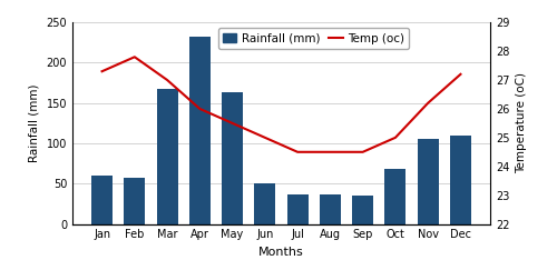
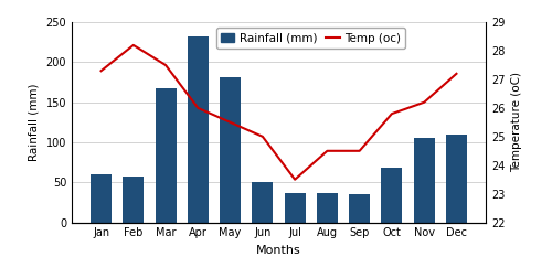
Temp (oc)/Feb: 27.8 -> 28.2
Temp (oc)/Mar: 27.0 -> 27.5
Rainfall (mm)/May: 163 -> 182
Temp (oc)/Jul: 24.5 -> 23.5
Temp (oc)/Oct: 25.0 -> 25.8
